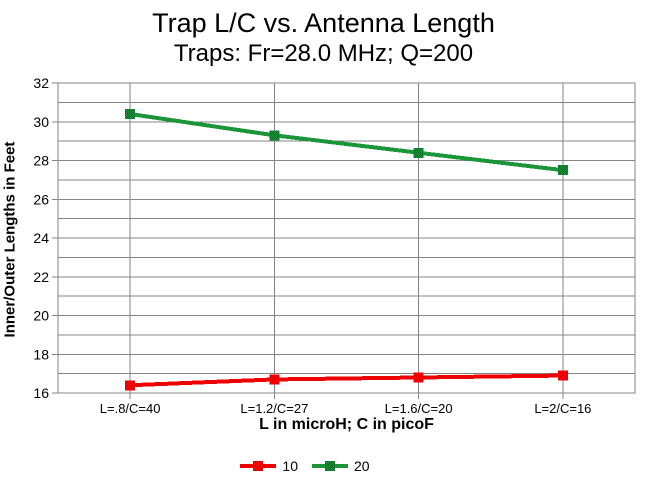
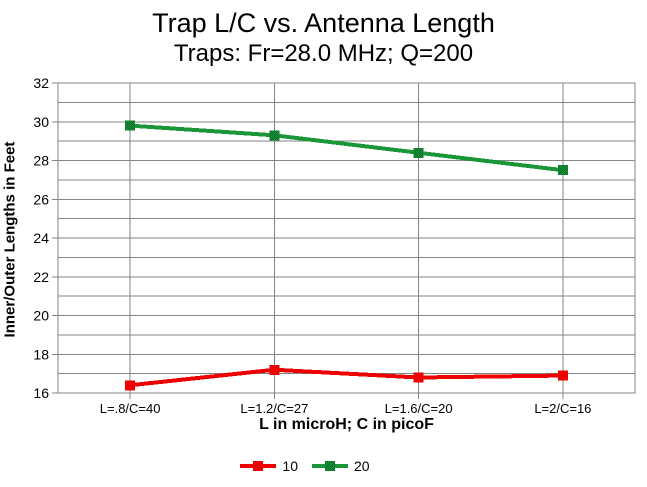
20/L=.8/C=40: 30.4 -> 29.8
10/L=1.2/C=27: 16.7 -> 17.2
